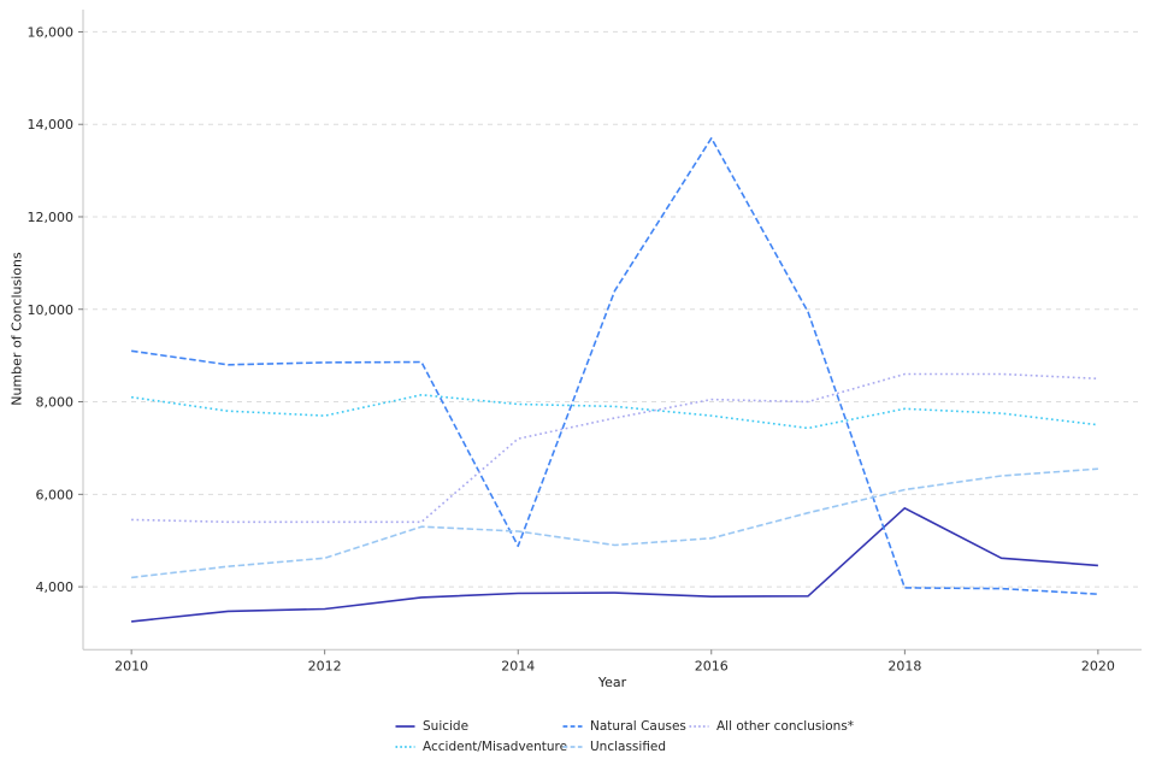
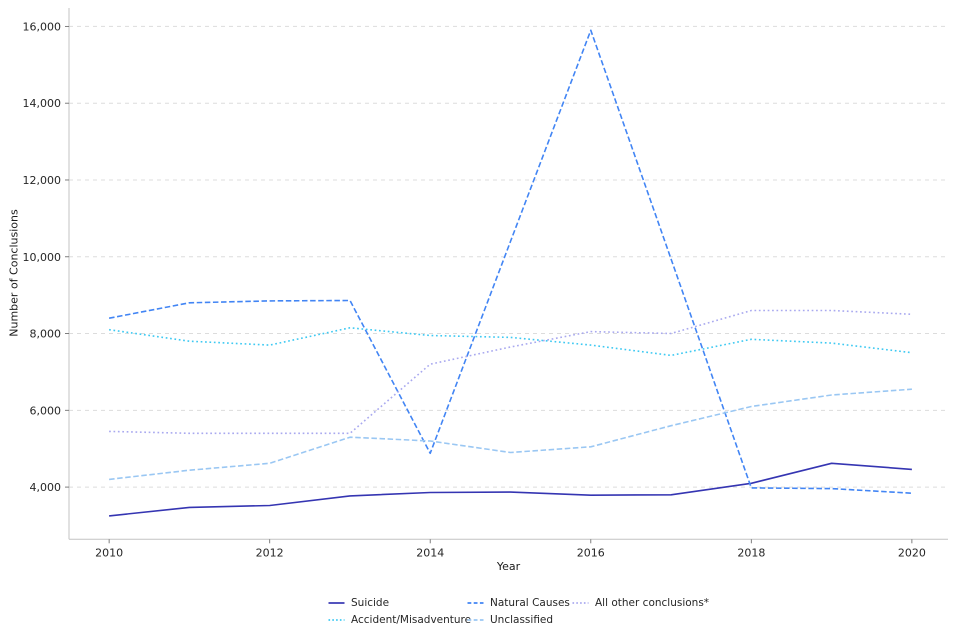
Natural Causes/2010: 9100 -> 8400
Natural Causes/2016: 13700 -> 15900
Suicide/2018: 5700 -> 4100
